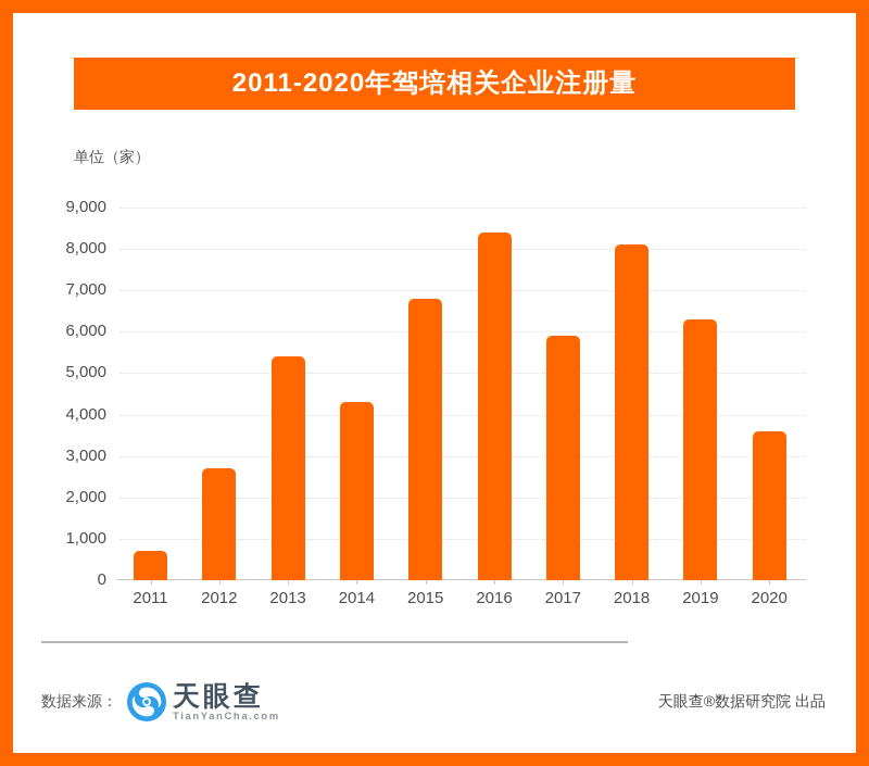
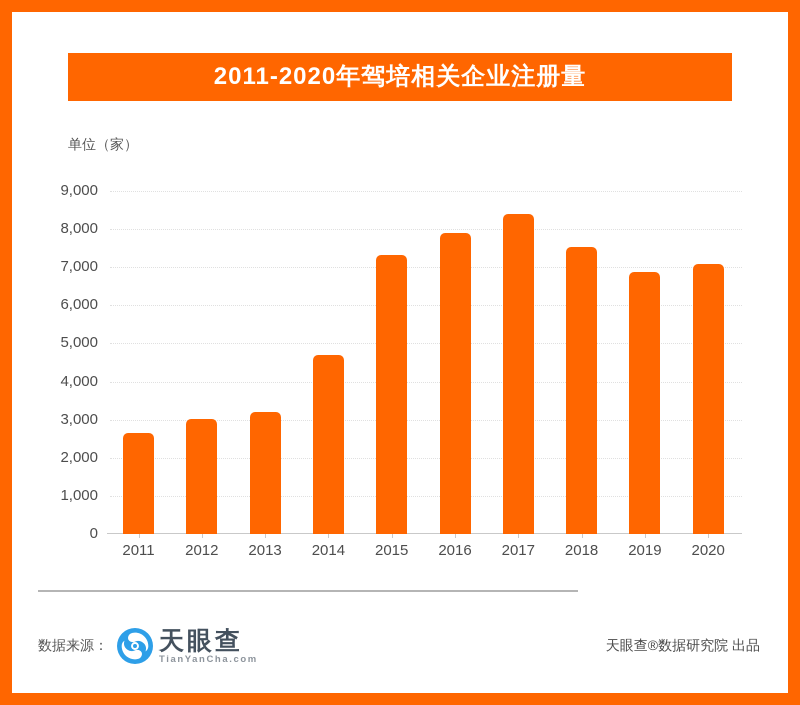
2011: 700 -> 2700
2012: 2700 -> 3000
2013: 5400 -> 3200
2014: 4300 -> 4700
2015: 6800 -> 7300
2016: 8400 -> 7900
2017: 5900 -> 8400
2018: 8100 -> 7500
2019: 6300 -> 6900
2020: 3600 -> 7100
